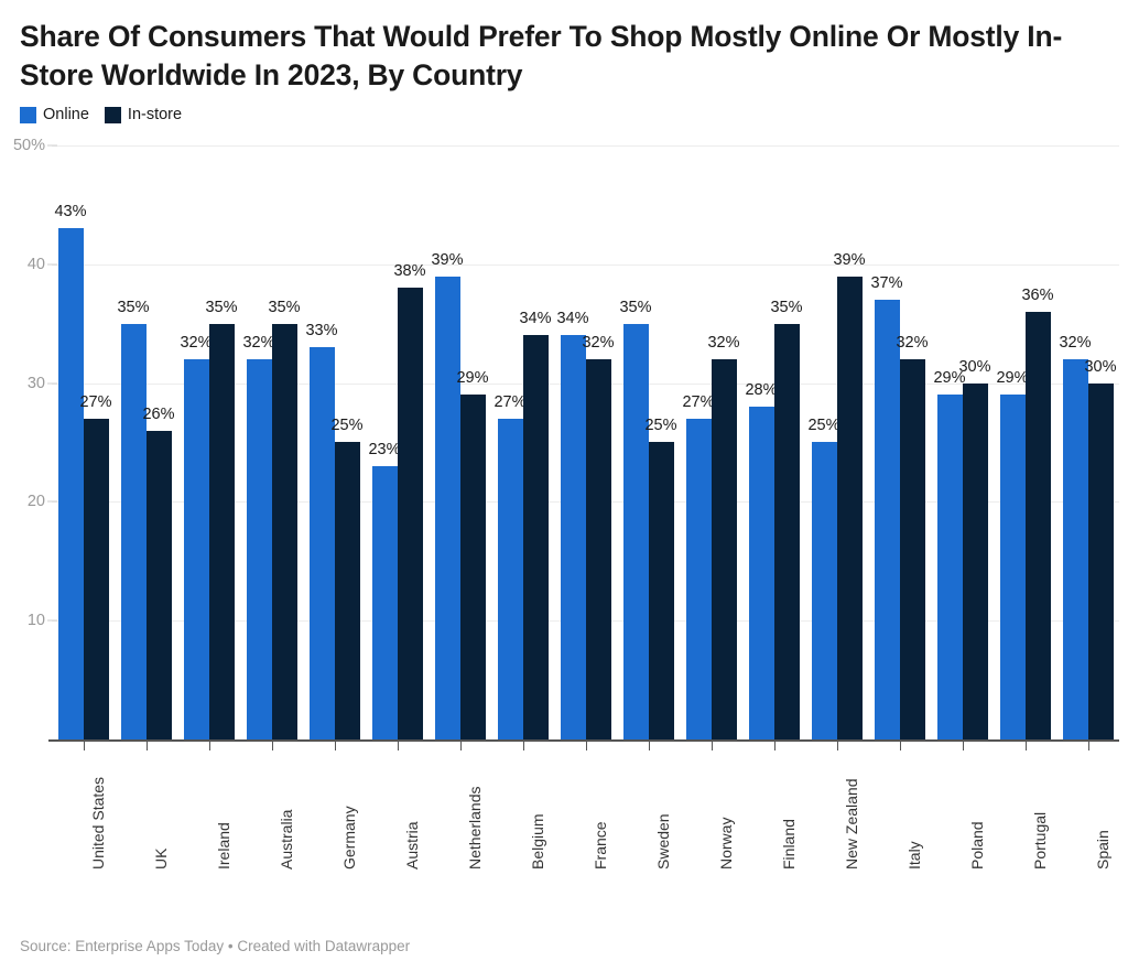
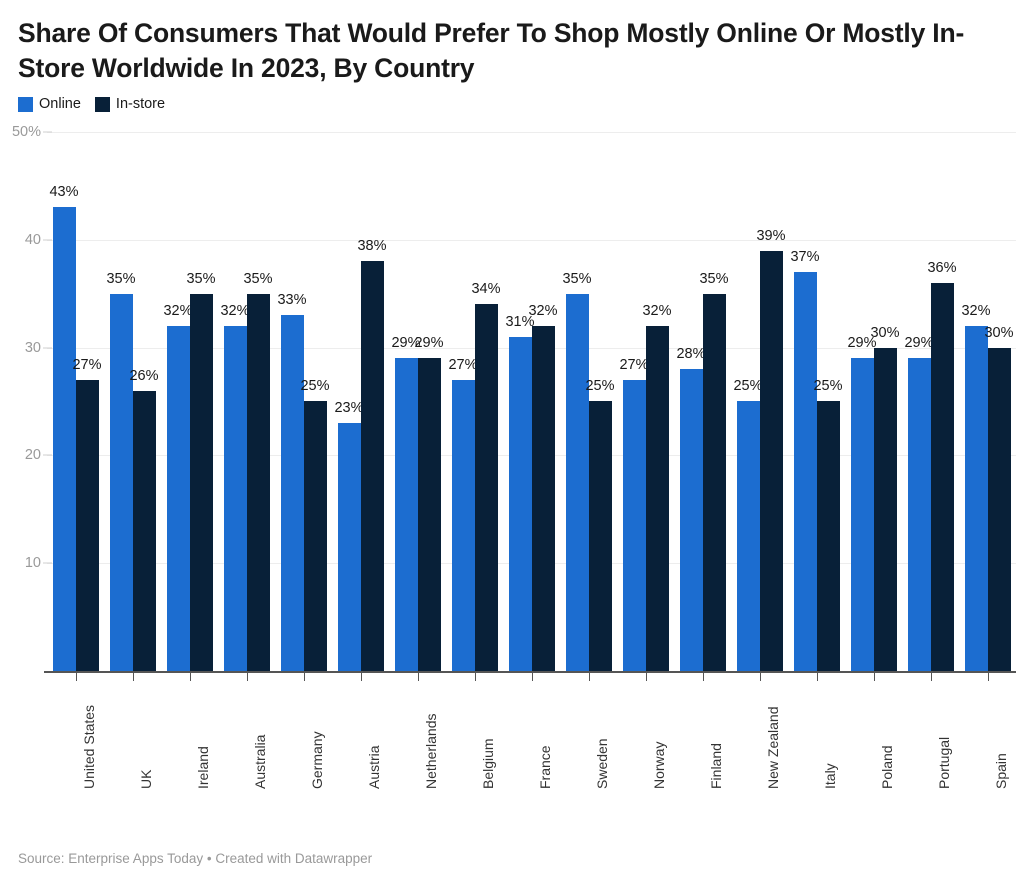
Online/Netherlands: 39% -> 29%
Online/France: 34% -> 31%
In-store/Italy: 32% -> 25%
